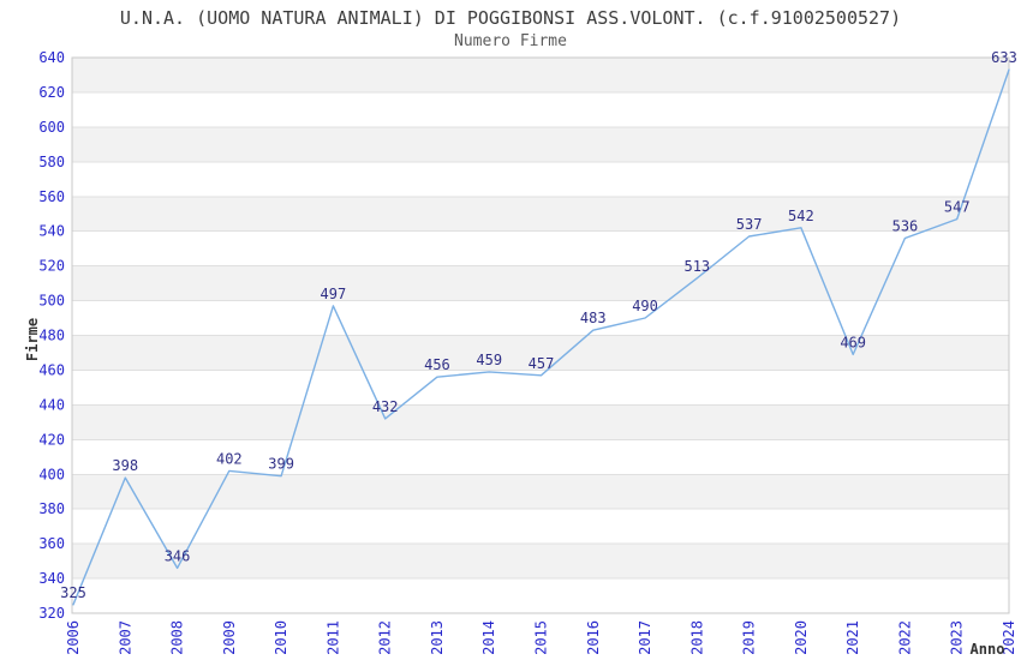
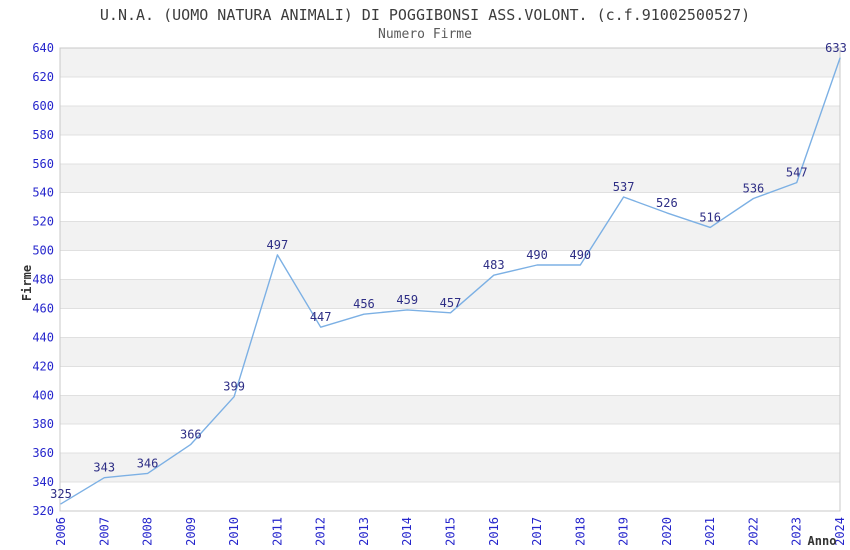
2007: 398 -> 343
2009: 402 -> 366
2012: 432 -> 447
2018: 513 -> 490
2020: 542 -> 526
2021: 469 -> 516
